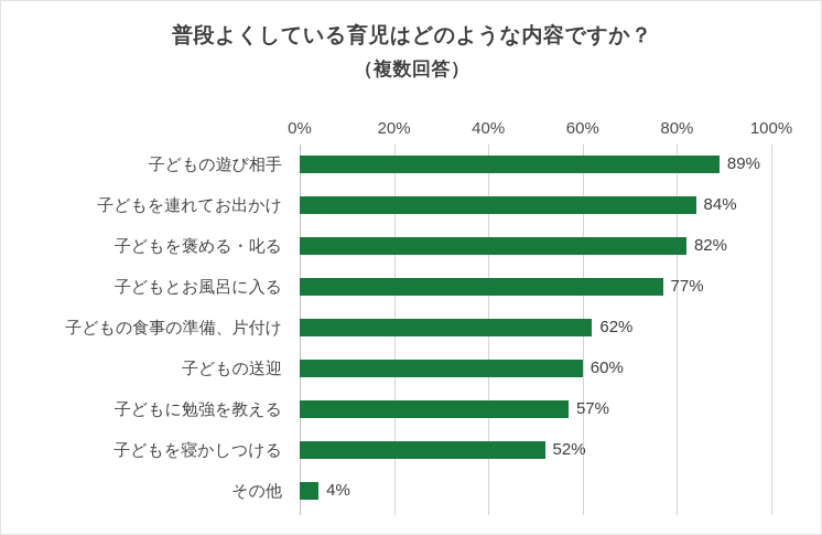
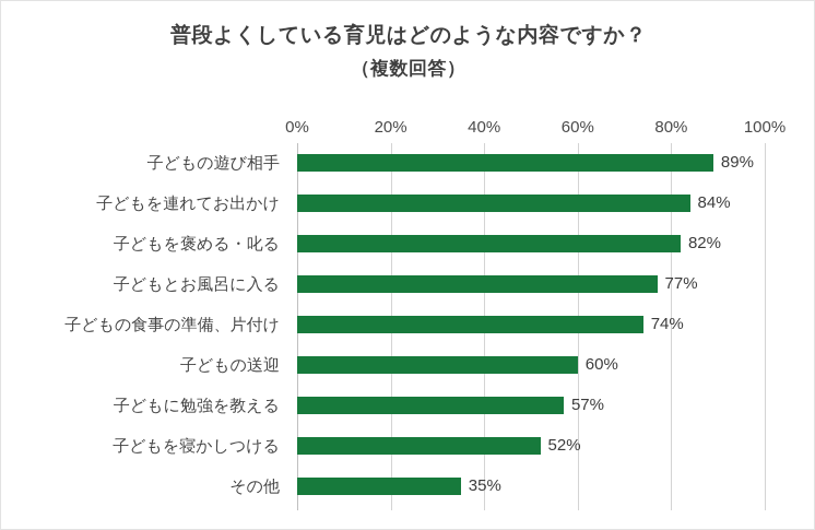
子どもの食事の準備、片付け: 62% -> 74%
その他: 4% -> 35%
